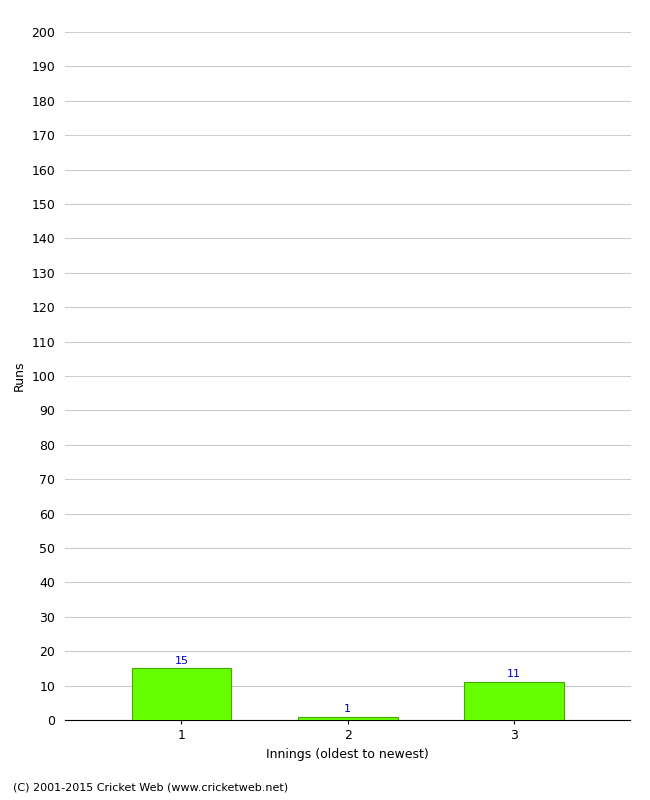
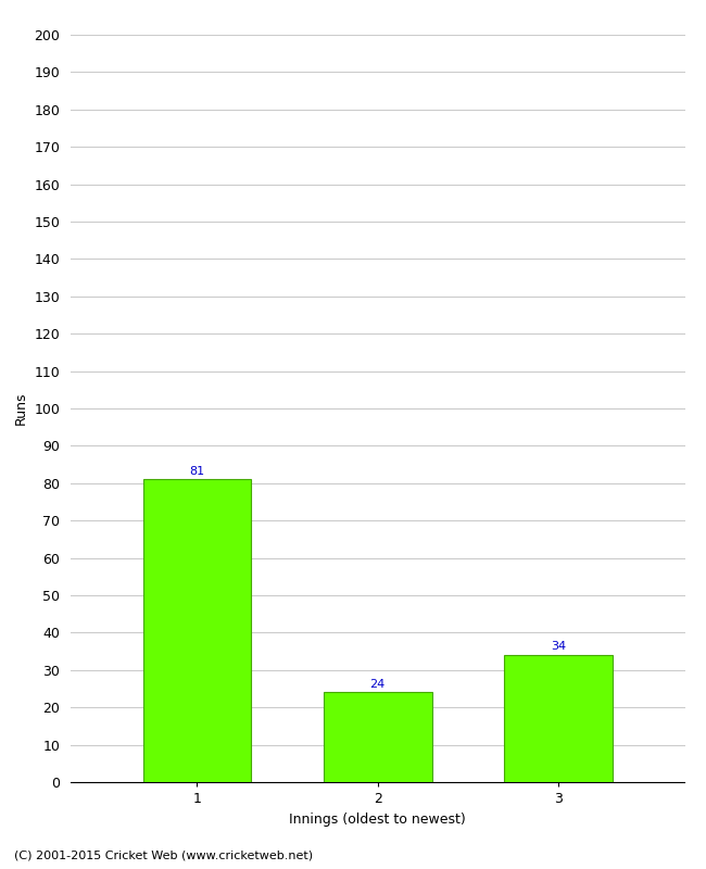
1: 15 -> 81
2: 1 -> 24
3: 11 -> 34
